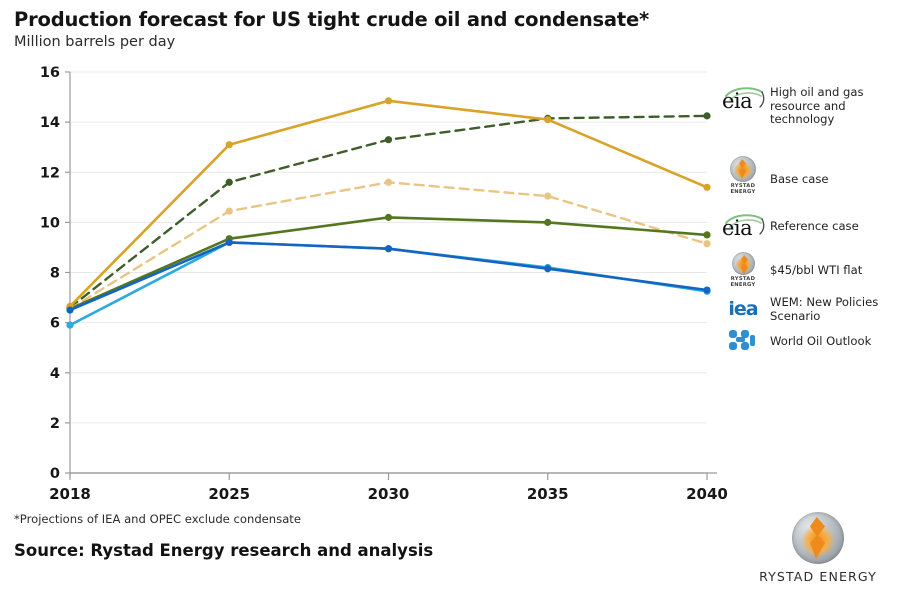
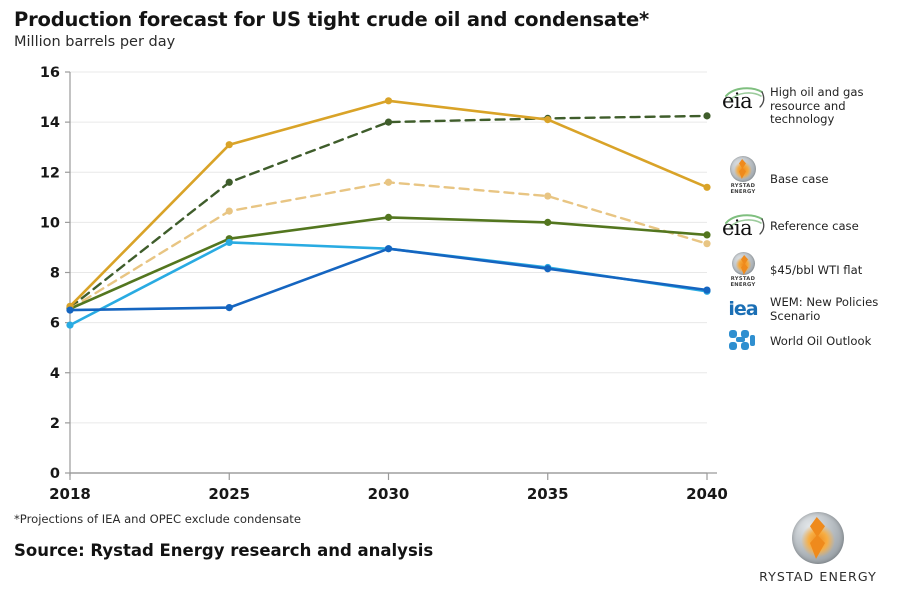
WEM: New Policies Scenario/2025: 9.2 -> 6.6
High oil and gas resource and technology/2030: 13.3 -> 14.0
